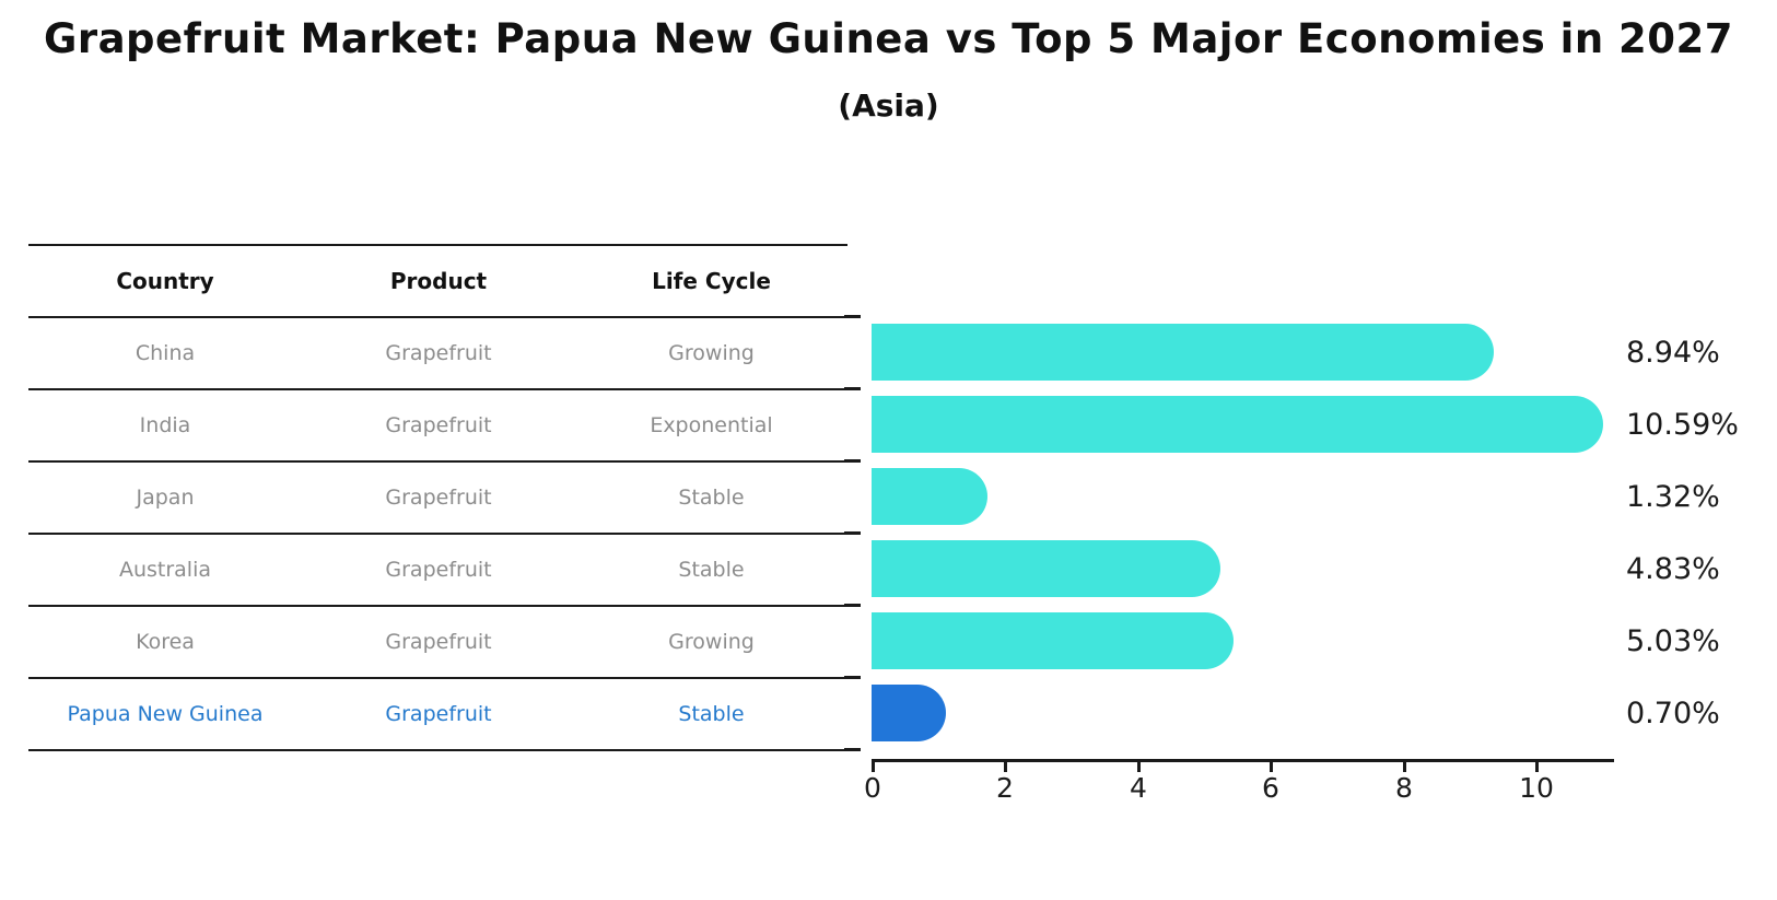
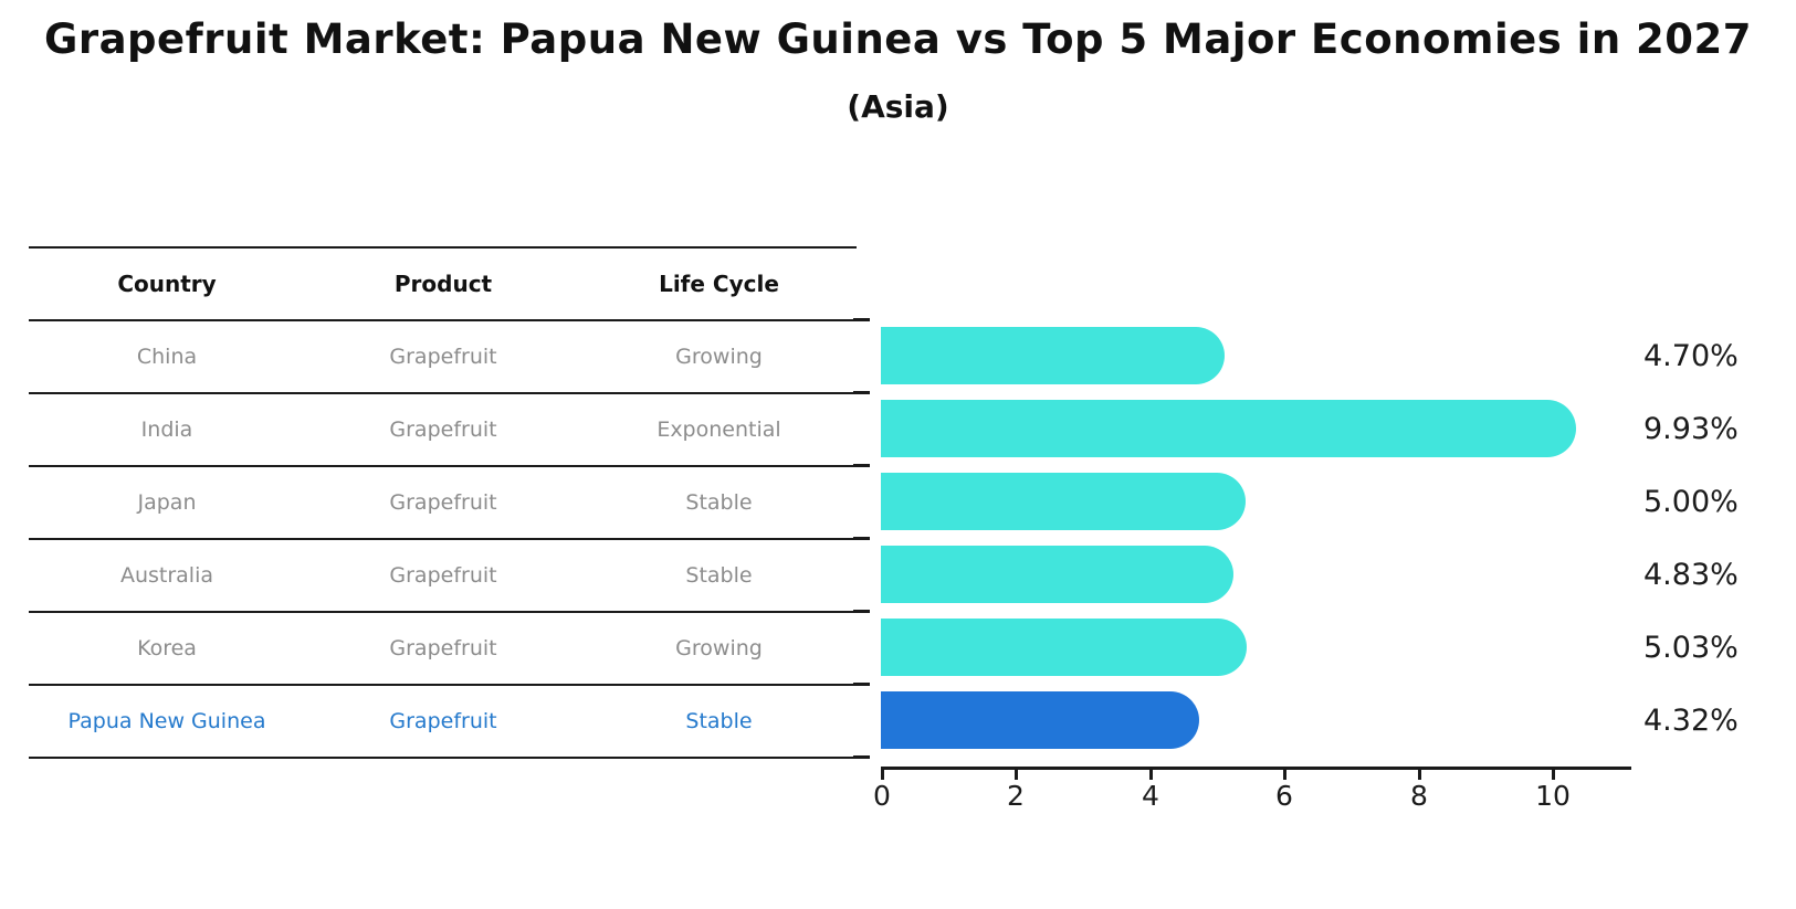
China: 8.94% -> 4.70%
India: 10.59% -> 9.93%
Japan: 1.32% -> 5.00%
Papua New Guinea: 0.70% -> 4.32%
